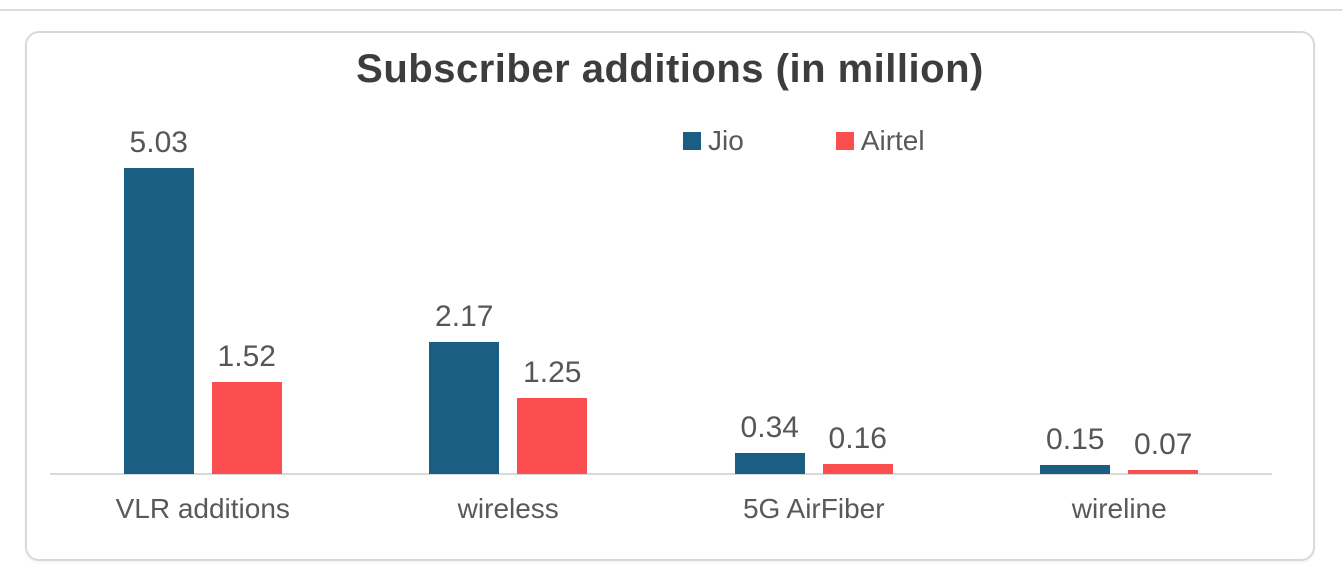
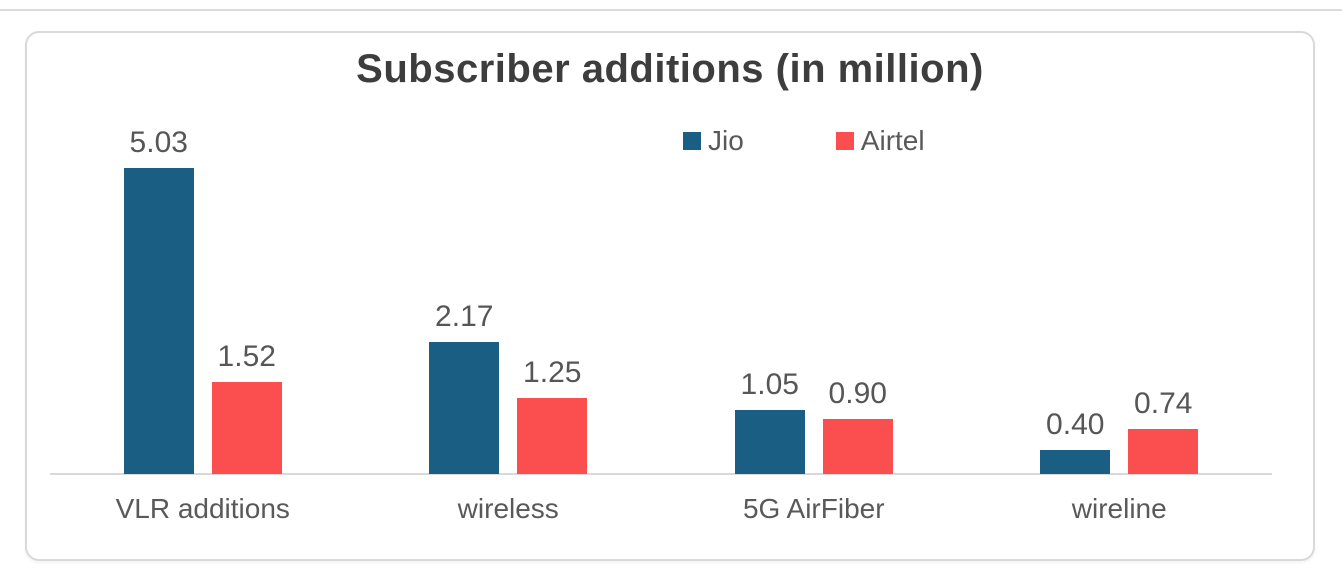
Jio/5G AirFiber: 0.34 -> 1.05
Airtel/5G AirFiber: 0.16 -> 0.90
Jio/wireline: 0.15 -> 0.40
Airtel/wireline: 0.07 -> 0.74
